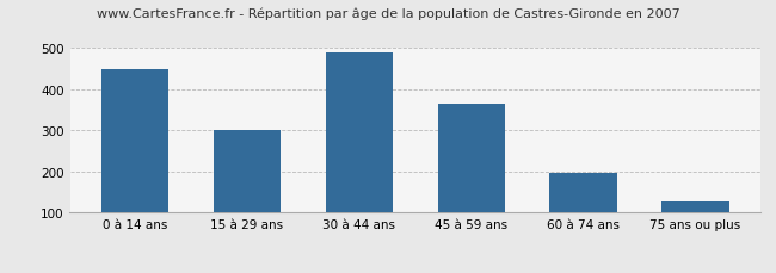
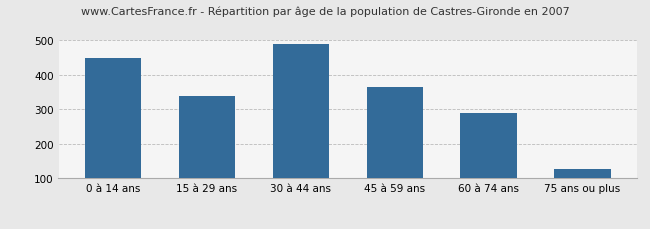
15 à 29 ans: 302 -> 340
60 à 74 ans: 197 -> 290
